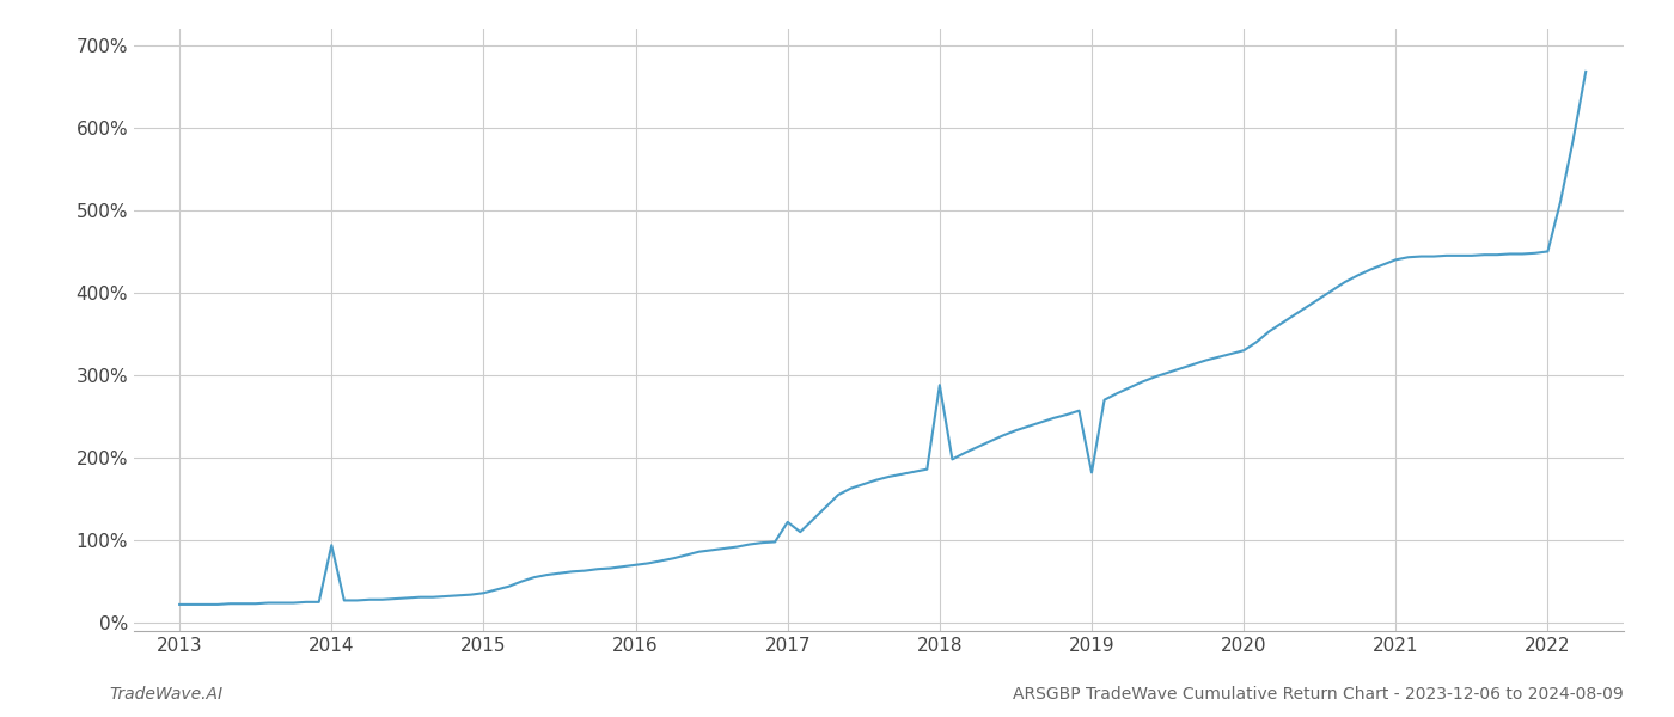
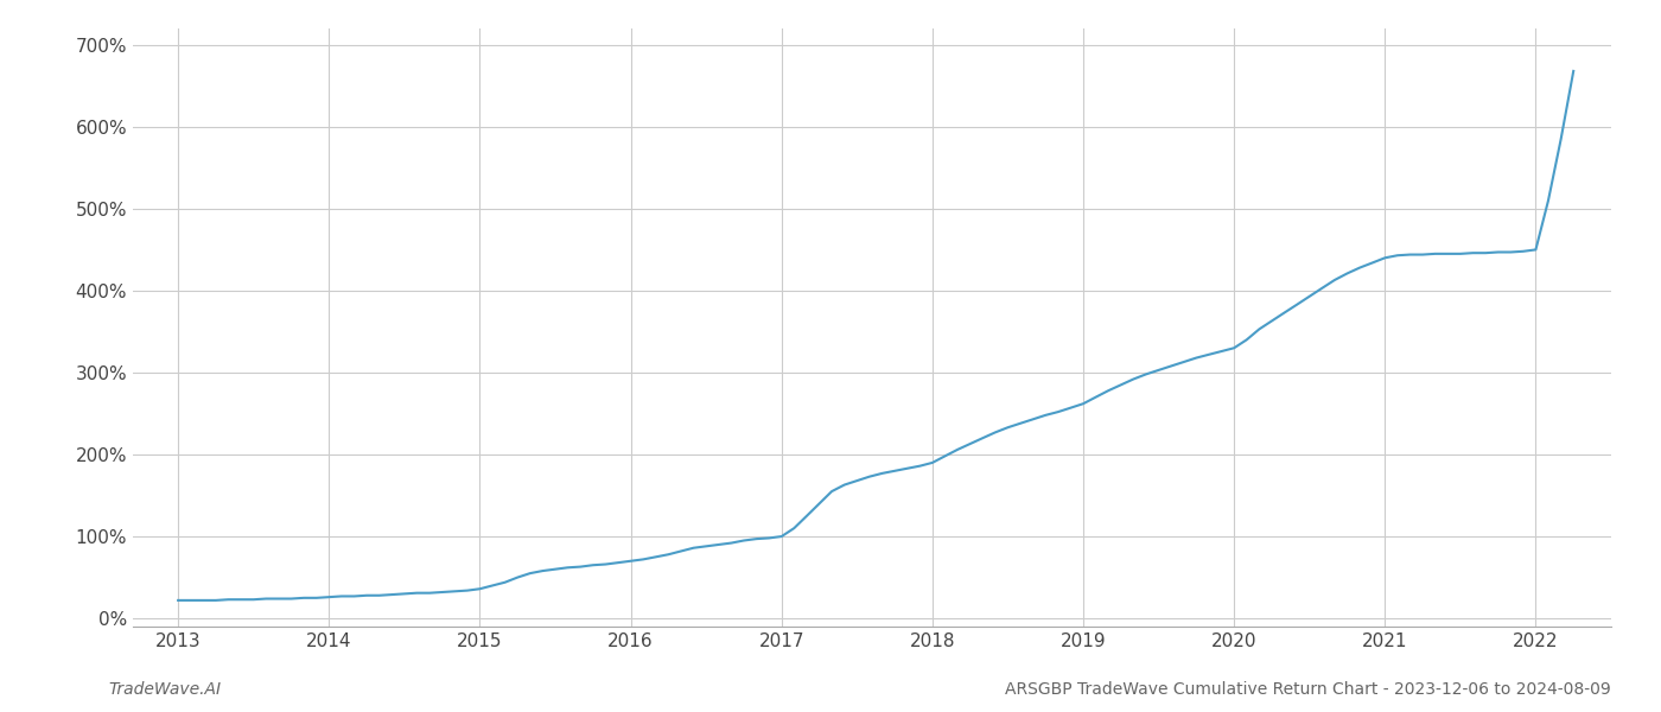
2014: 94% -> 26%
2017: 122% -> 100%
2018: 288% -> 190%
2019: 182% -> 262%
